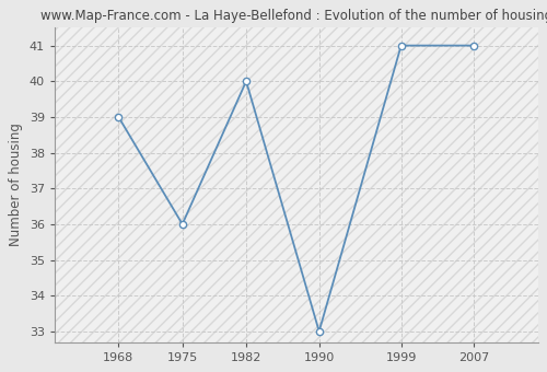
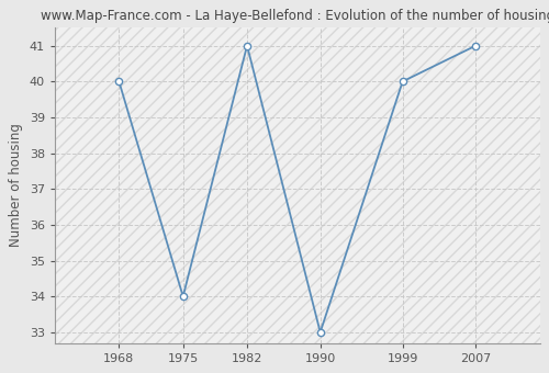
1968: 39 -> 40
1975: 36 -> 34
1982: 40 -> 41
1999: 41 -> 40
